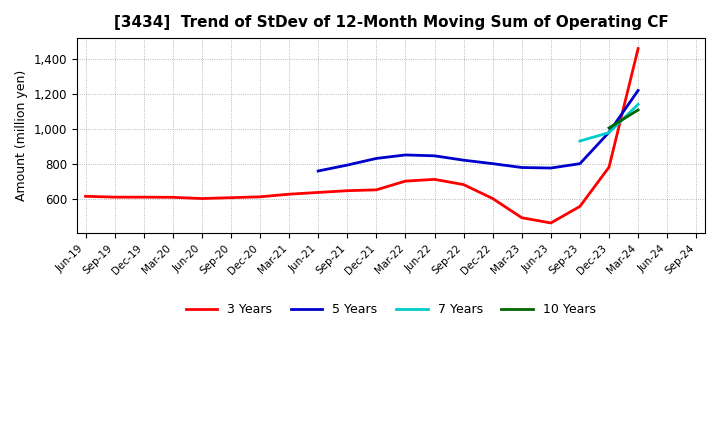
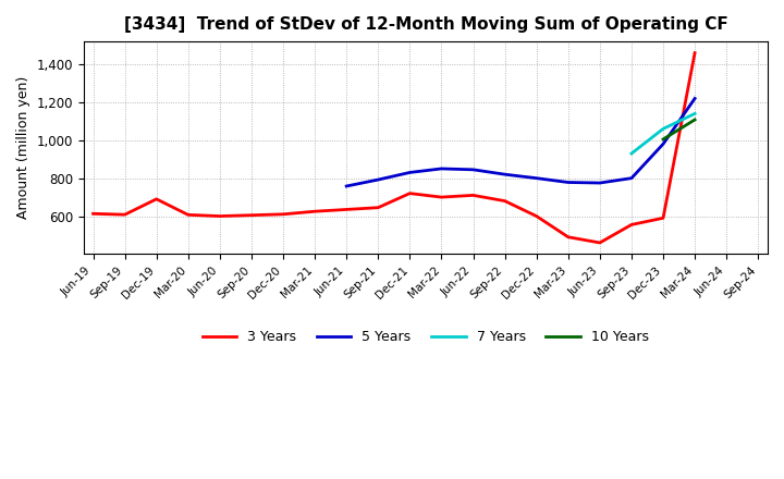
3 Years/Dec-19: 610 -> 690
3 Years/Dec-21: 650 -> 720
3 Years/Dec-23: 780 -> 590
7 Years/Dec-23: 980 -> 1,060
